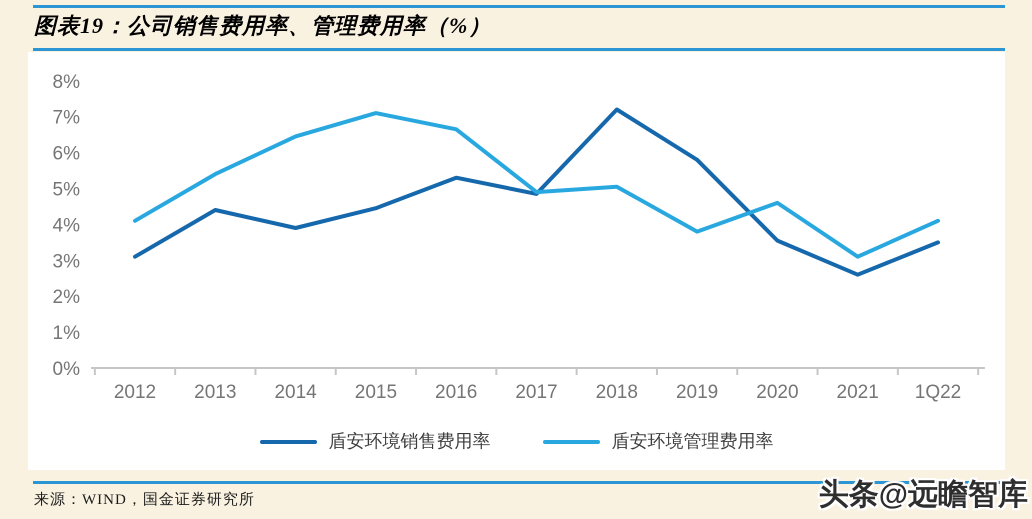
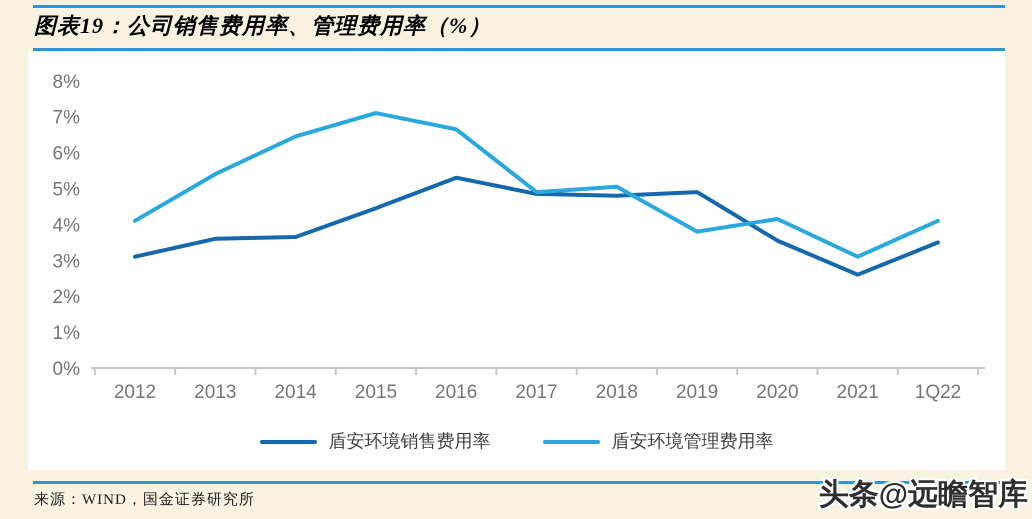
盾安环境销售费用率/2013: 4.4% -> 3.6%
盾安环境销售费用率/2014: 3.9% -> 3.6%
盾安环境销售费用率/2018: 7.2% -> 4.8%
盾安环境销售费用率/2019: 5.8% -> 4.9%
盾安环境管理费用率/2020: 4.6% -> 4.2%
